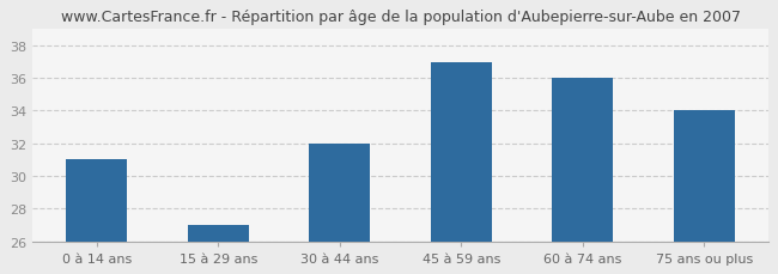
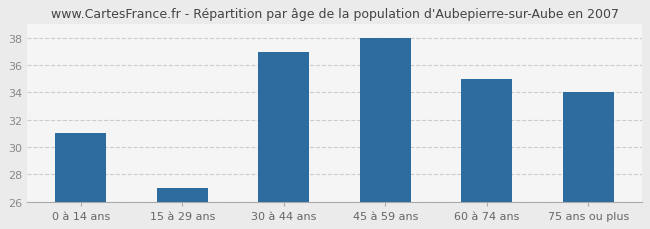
30 à 44 ans: 32 -> 37
45 à 59 ans: 37 -> 38
60 à 74 ans: 36 -> 35
